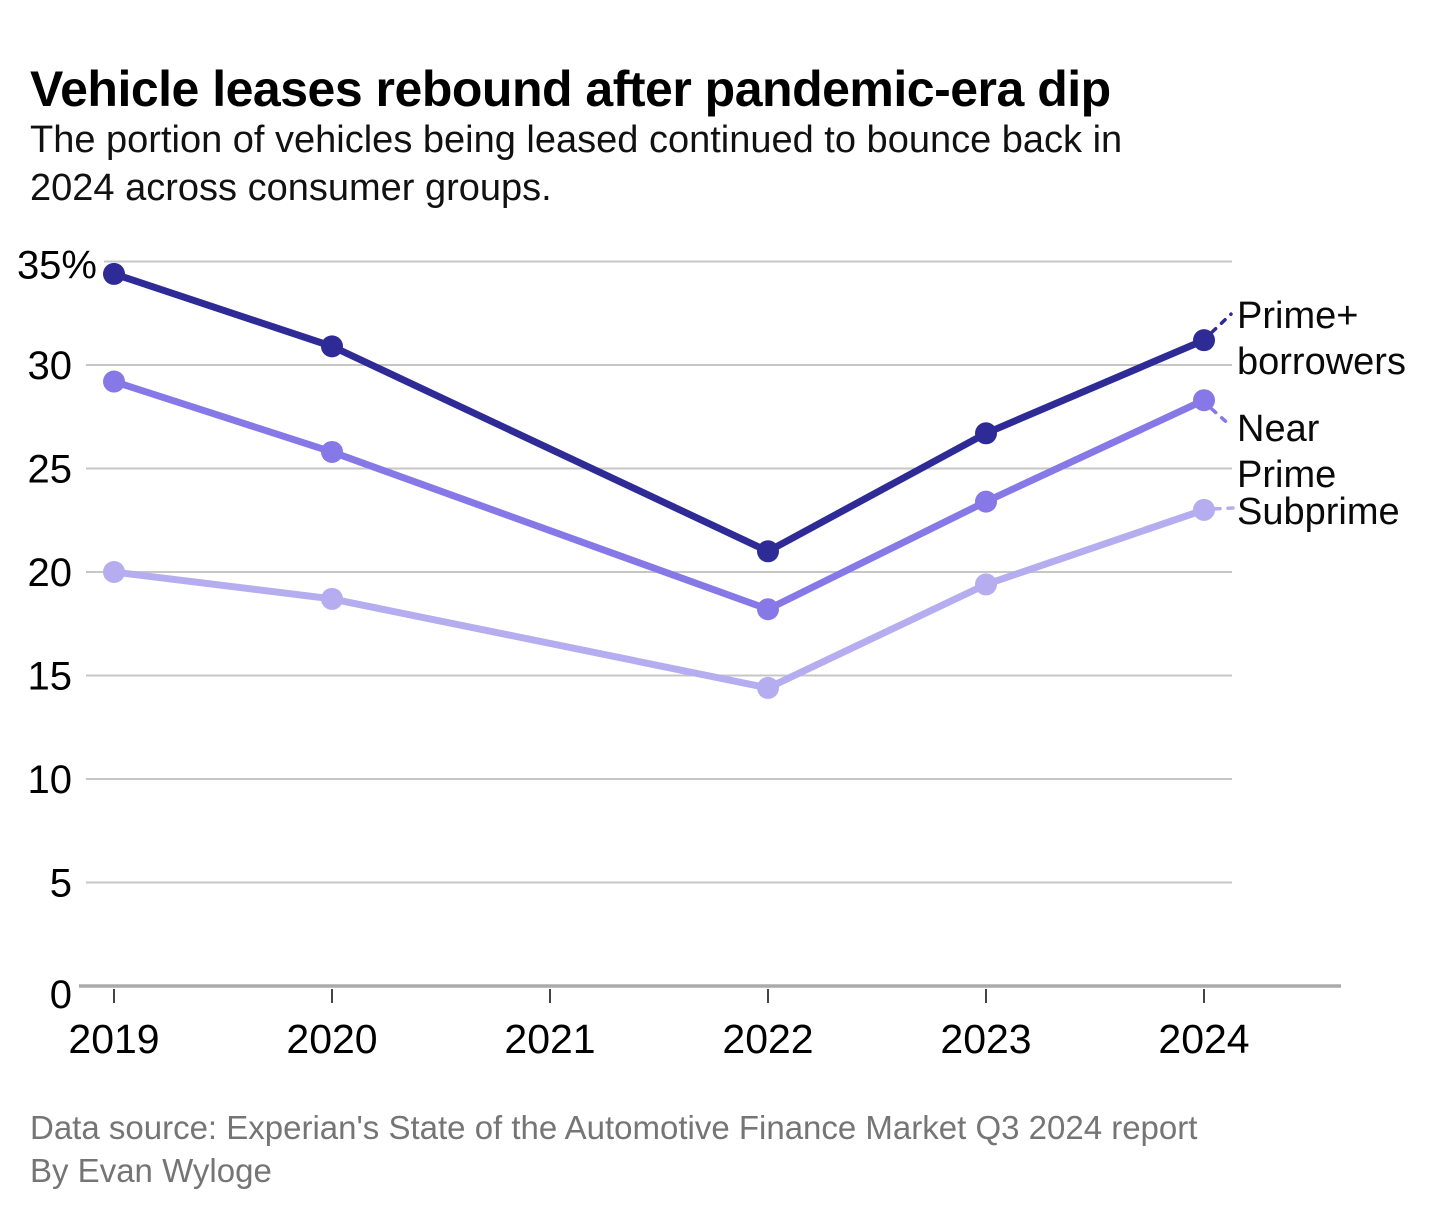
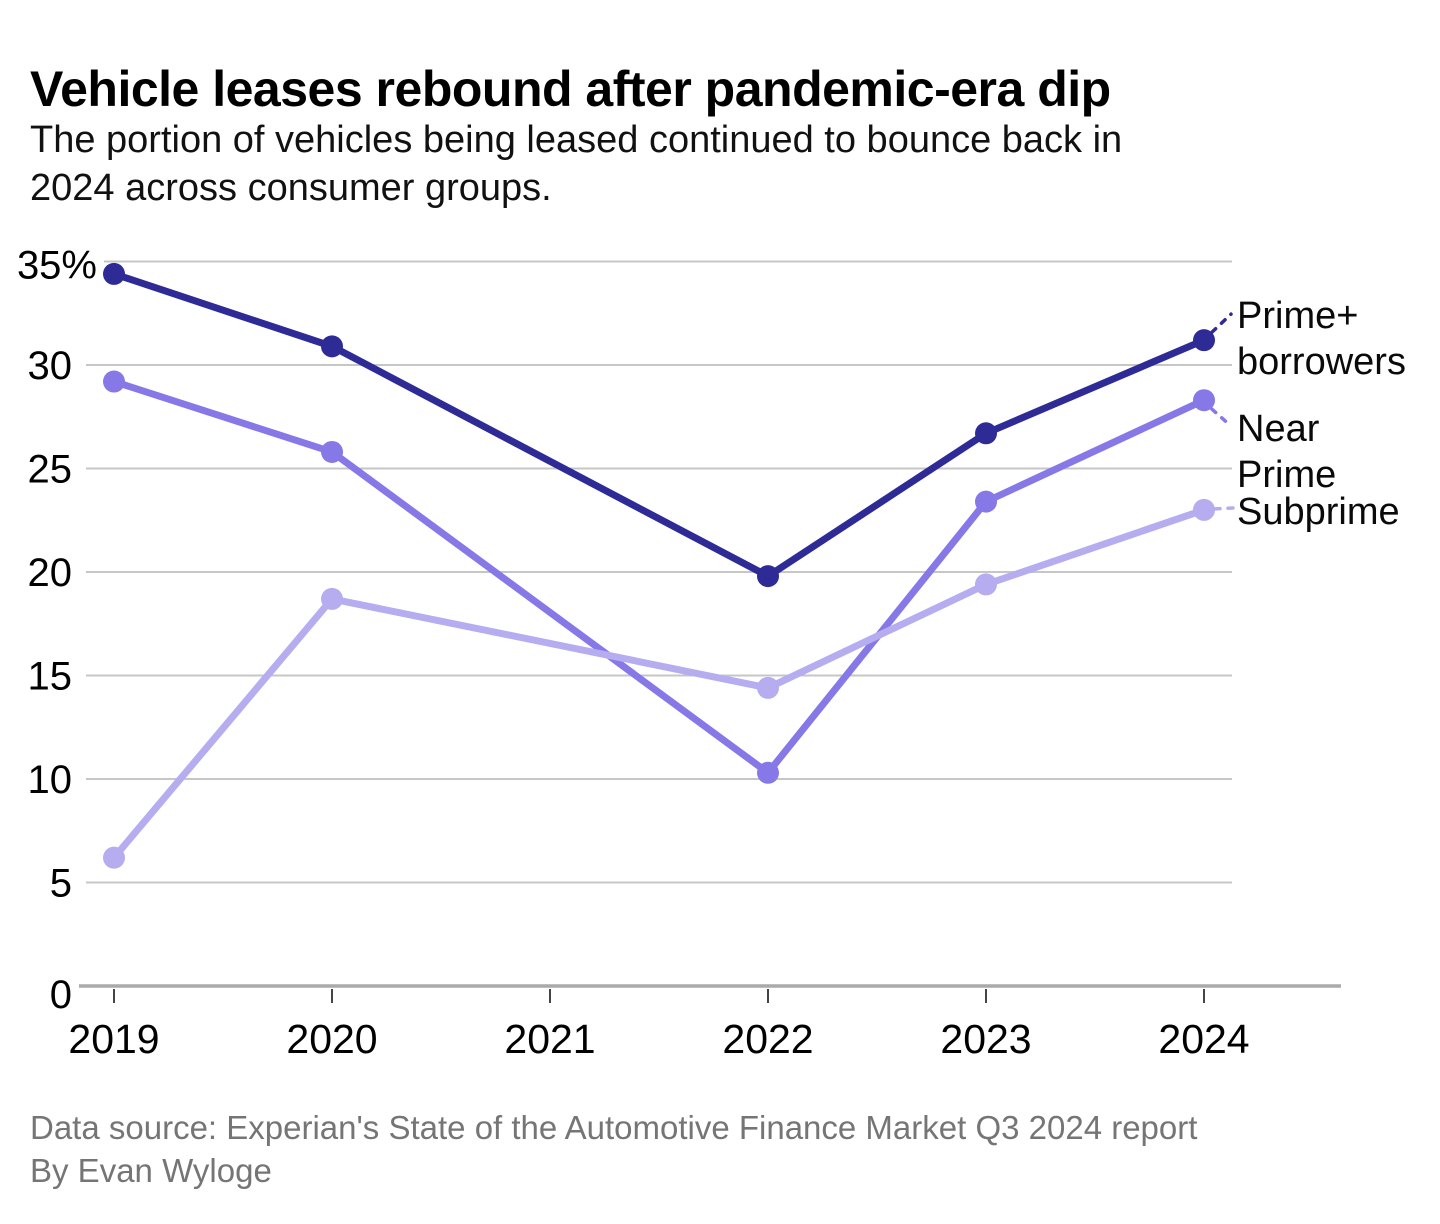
Subprime/2019: 20.0 -> 6.2
Prime+ borrowers/2022: 21.0 -> 19.8
Near Prime/2022: 18.2 -> 10.3
